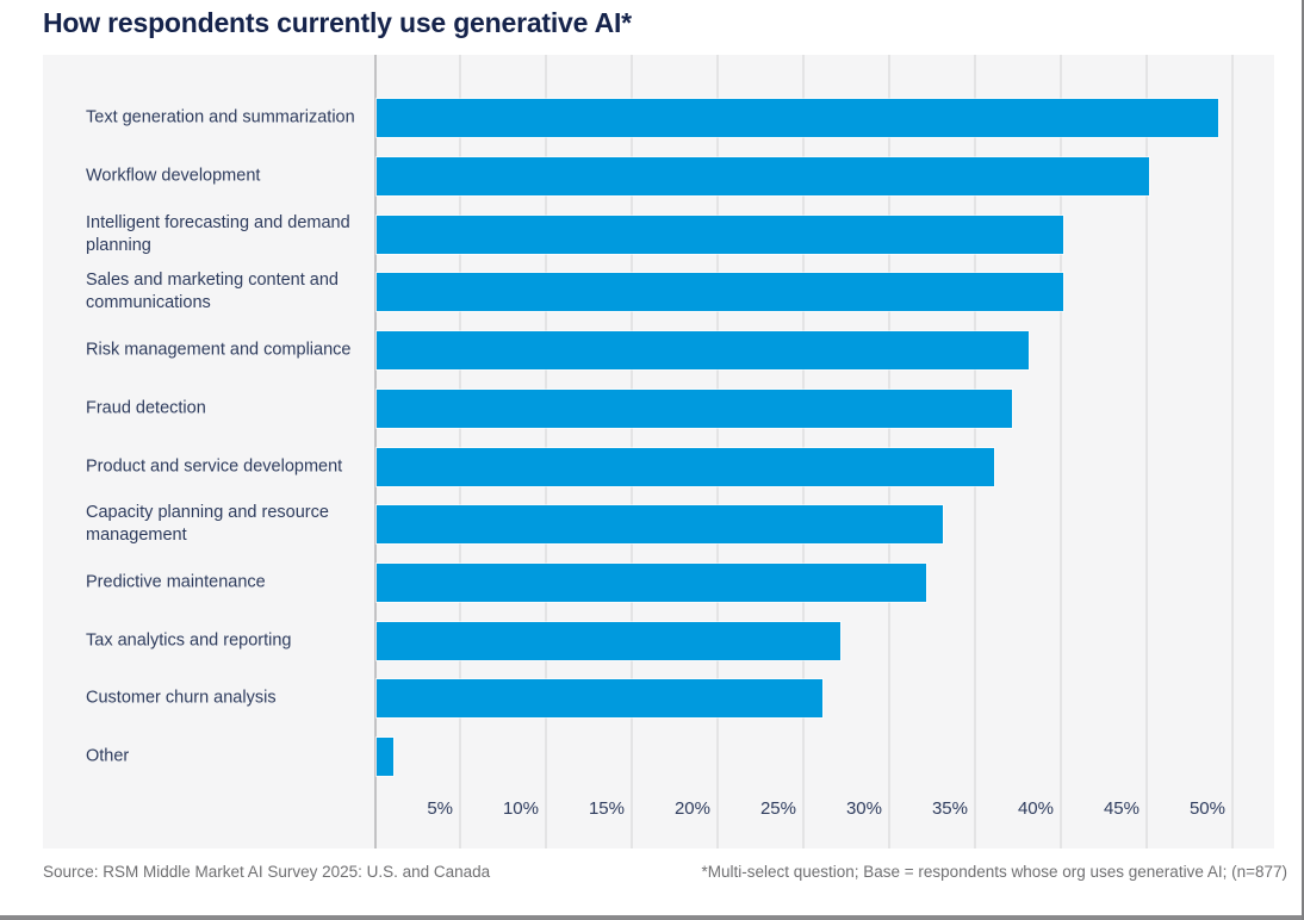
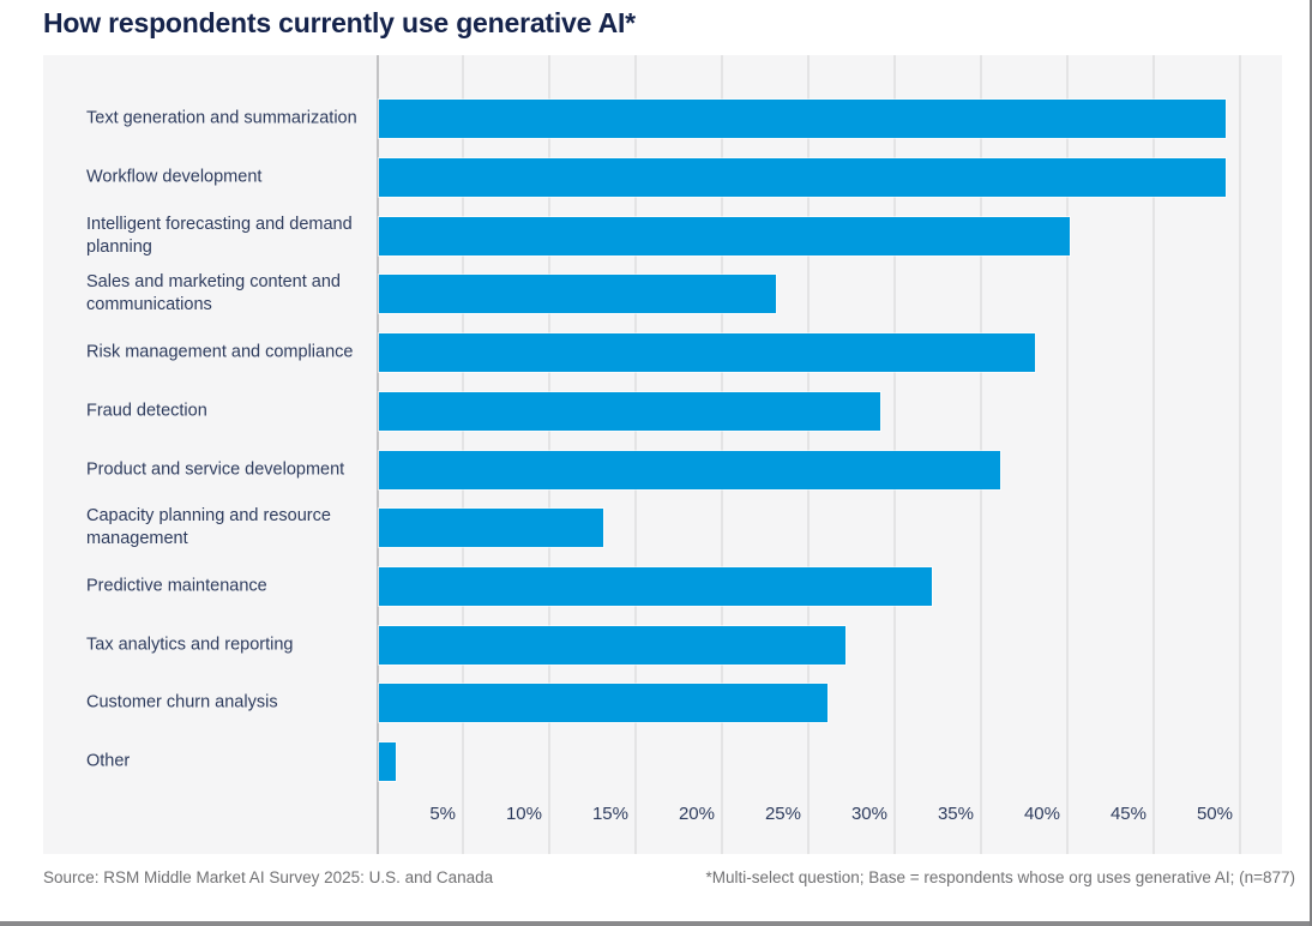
Workflow development: 45% -> 49%
Sales and marketing content and communications: 40% -> 23%
Fraud detection: 37% -> 29%
Capacity planning and resource management: 33% -> 13%
